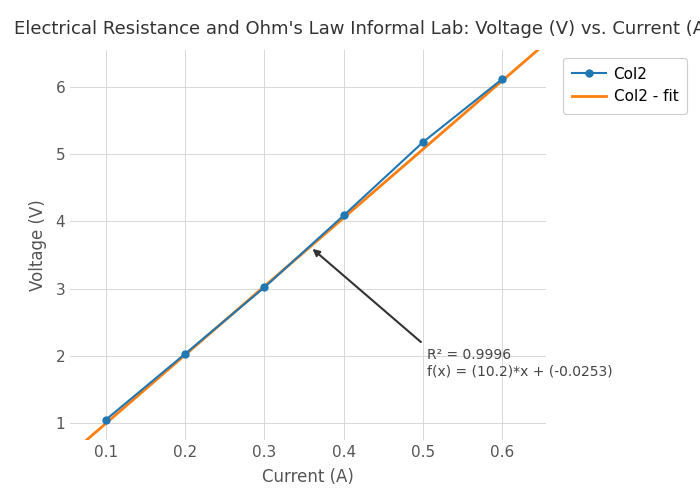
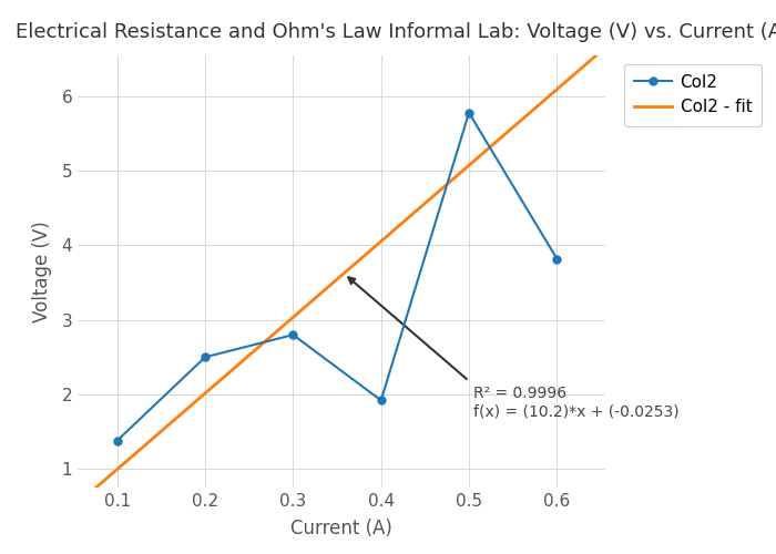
Col2/0.1: 1.05 -> 1.38
Col2/0.2: 2.03 -> 2.50
Col2/0.3: 3.02 -> 2.80
Col2/0.4: 4.09 -> 1.92
Col2/0.5: 5.18 -> 5.78
Col2/0.6: 6.12 -> 3.82
